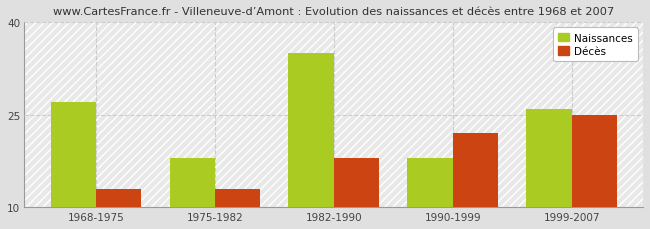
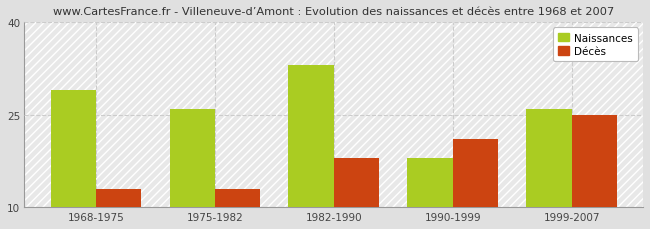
Naissances/1968-1975: 27 -> 29
Naissances/1975-1982: 18 -> 26
Naissances/1982-1990: 35 -> 33
Décès/1990-1999: 22 -> 21
